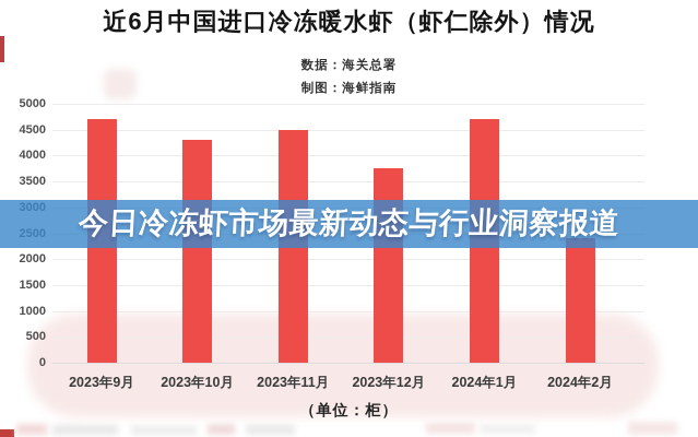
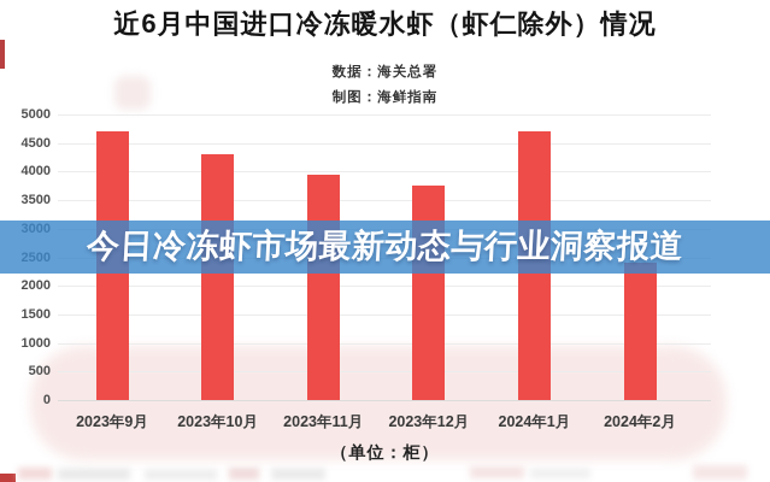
2023年11月: 4500 -> 4000
